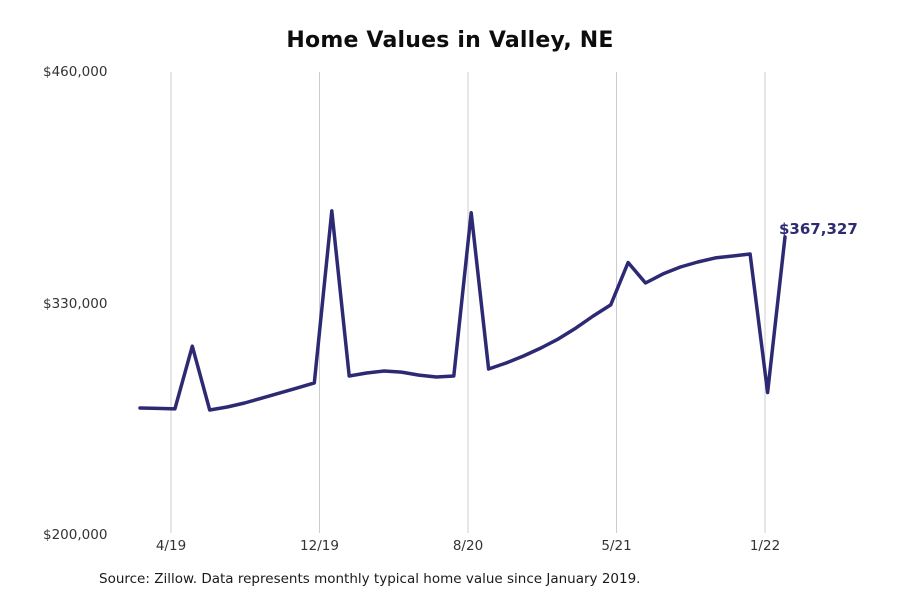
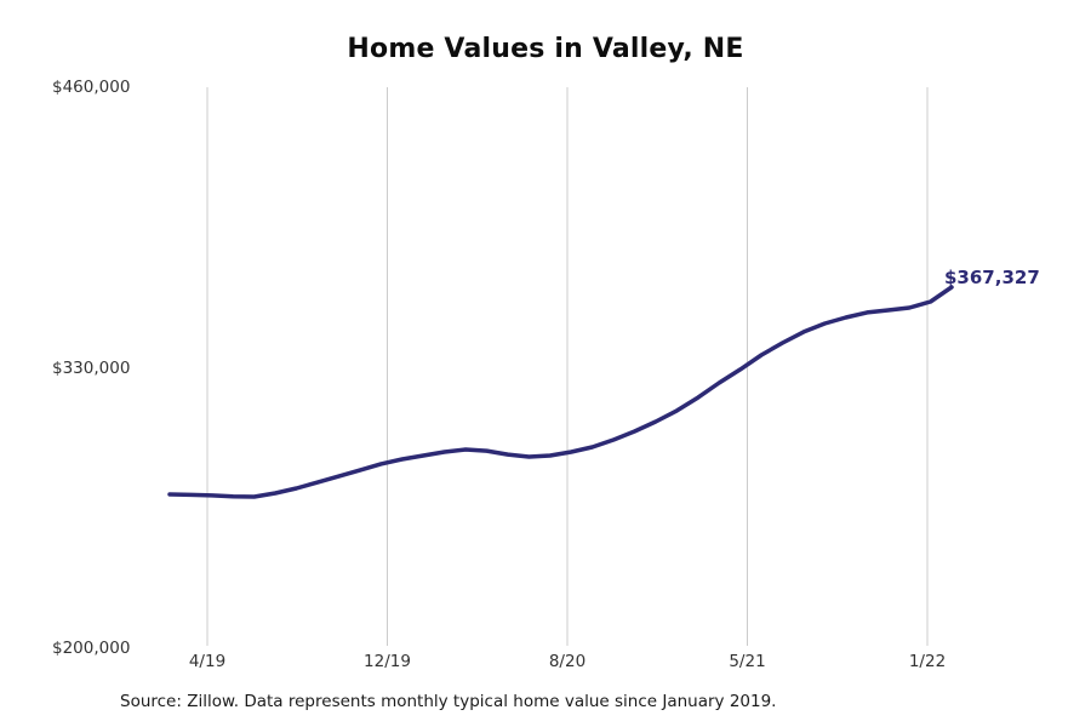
4/19: $306000 -> $270000
12/19: $382000 -> $288000
8/20: $381000 -> $291000
5/21: $353000 -> $336000
1/22: $280000 -> $361000
